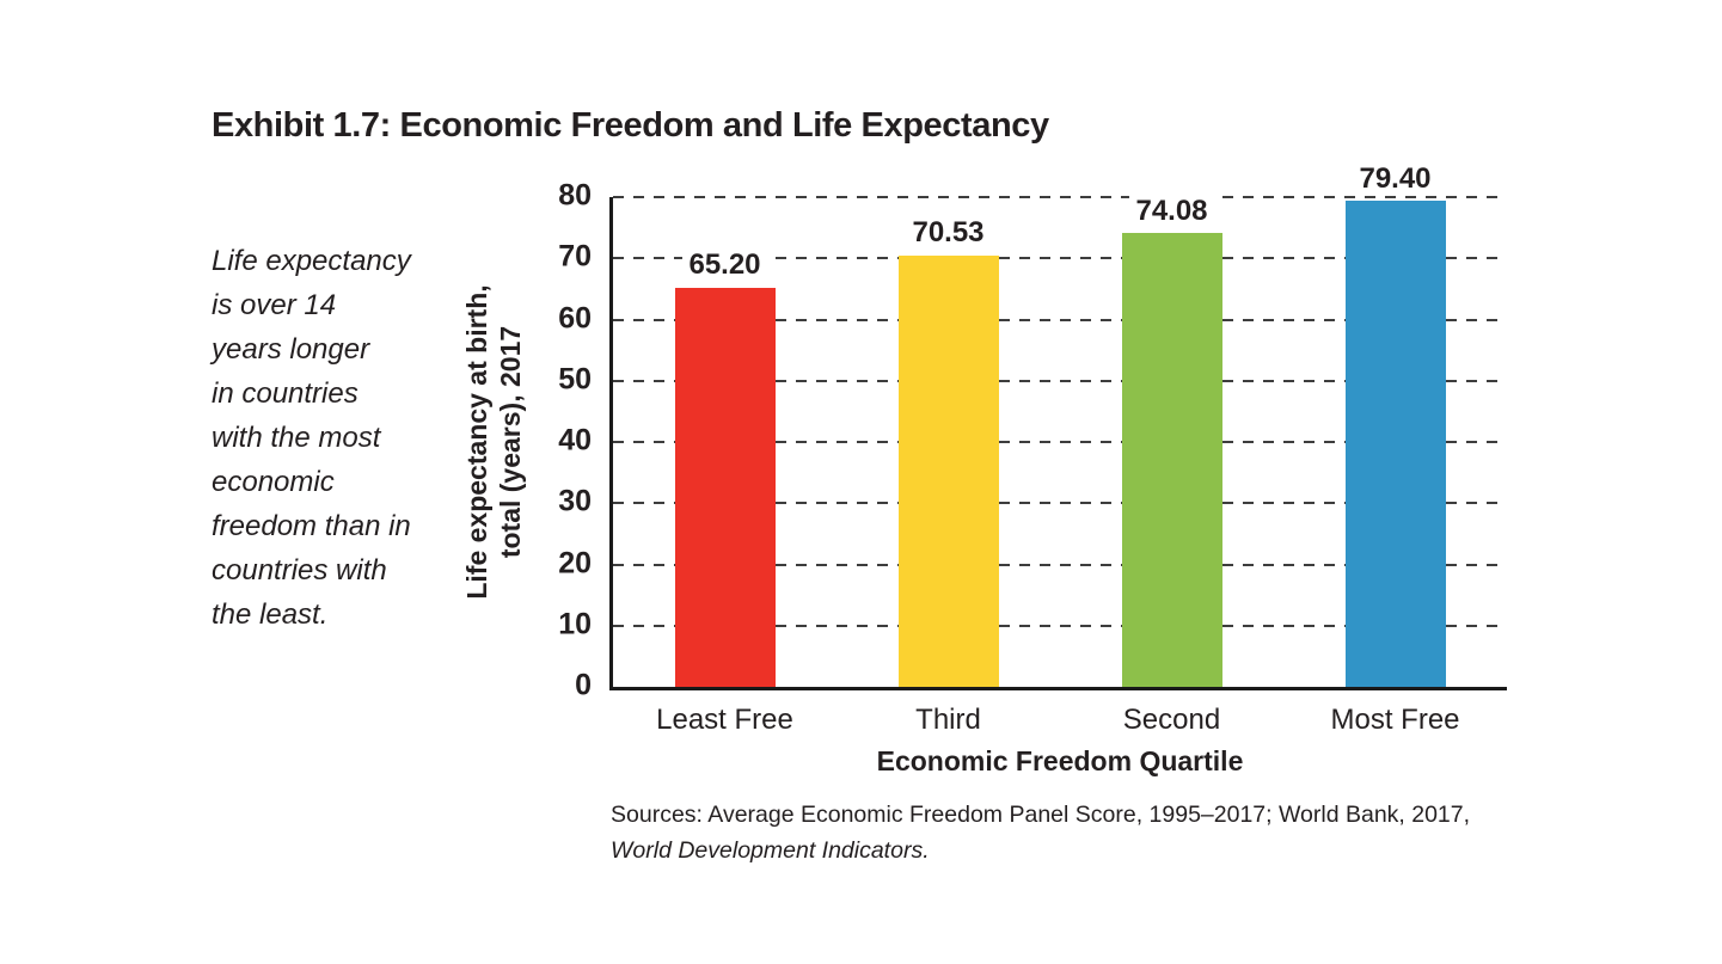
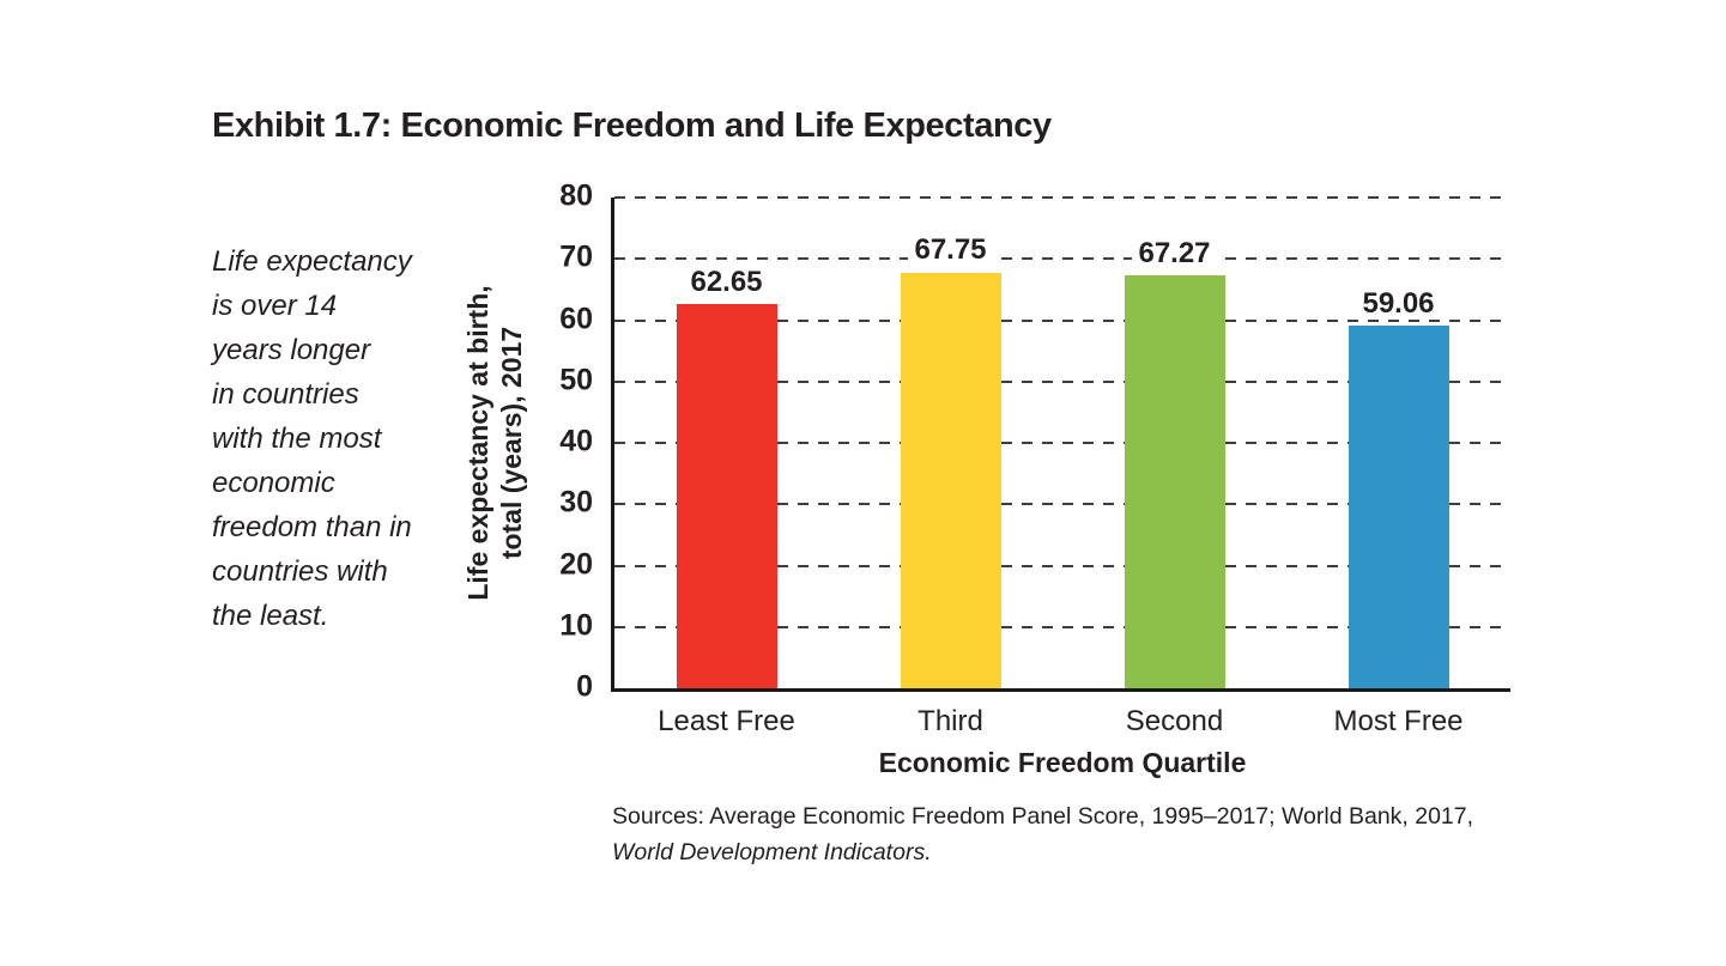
Least Free: 65.20 -> 62.65
Third: 70.53 -> 67.75
Second: 74.08 -> 67.27
Most Free: 79.40 -> 59.06
